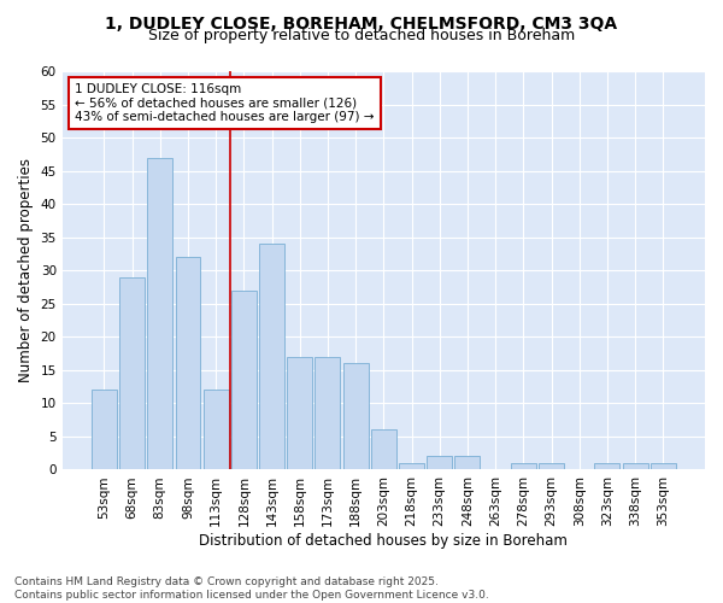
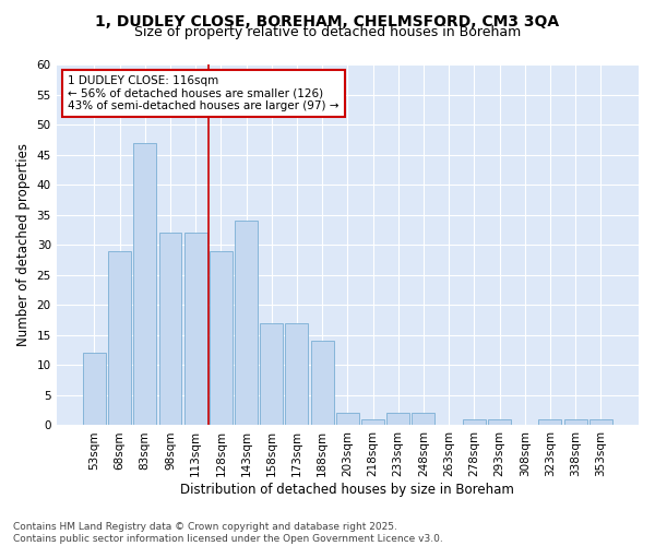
113sqm: 12 -> 32
128sqm: 27 -> 29
188sqm: 16 -> 14
203sqm: 6 -> 2
